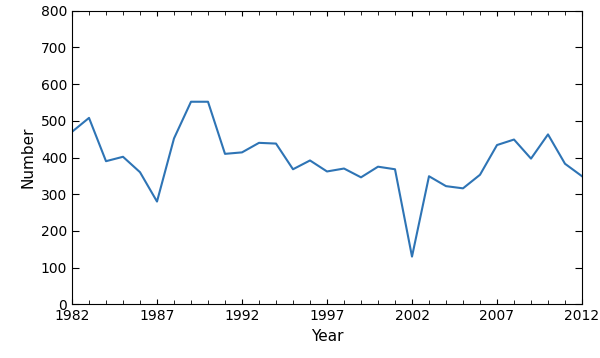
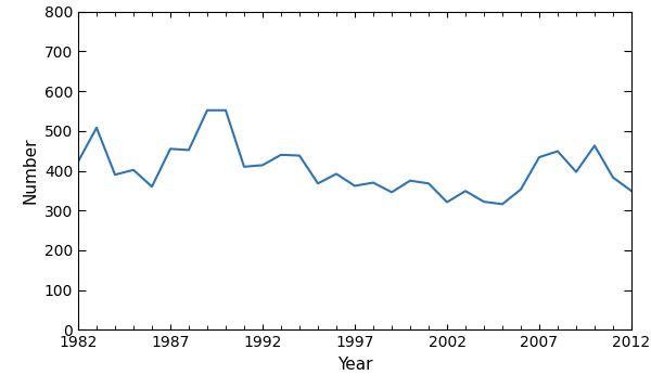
1982: 470 -> 423
1987: 280 -> 455
2002: 130 -> 321
